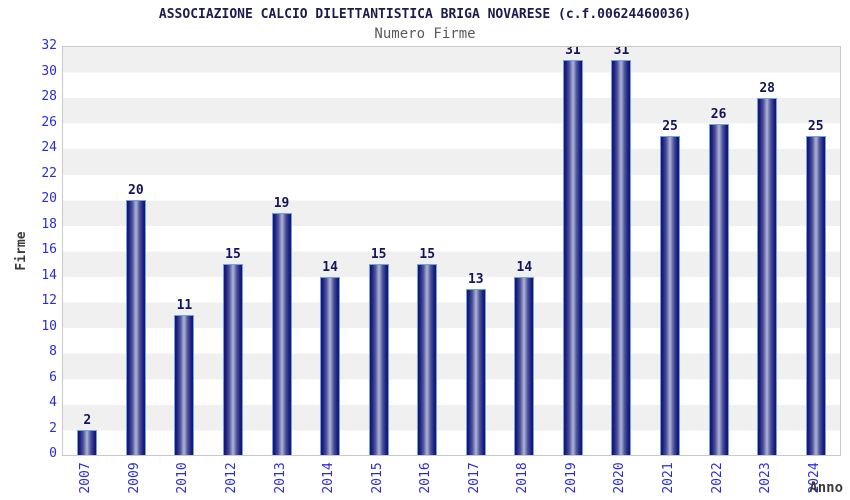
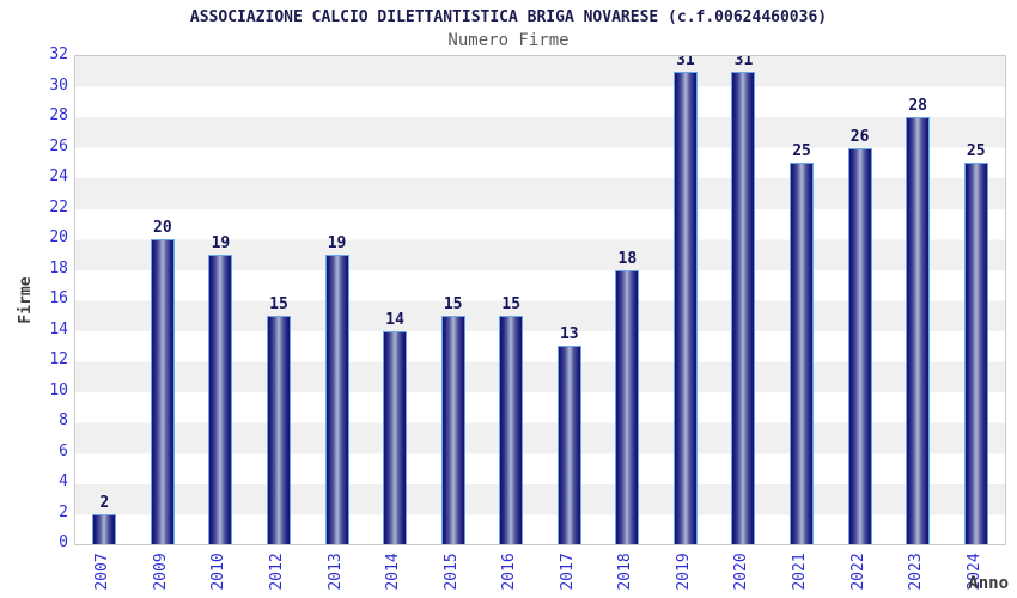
2010: 11 -> 19
2018: 14 -> 18
